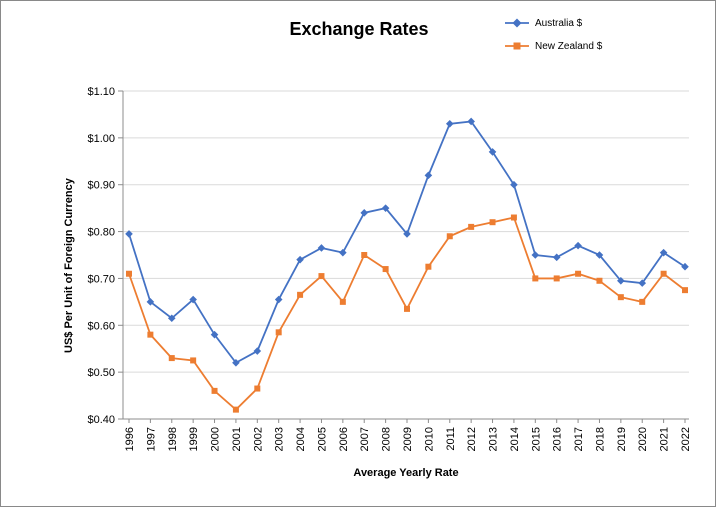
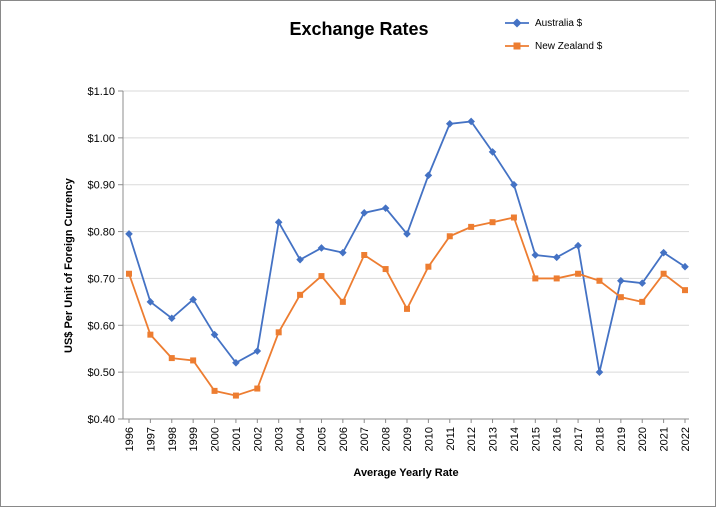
New Zealand $/2001: $0.42 -> $0.45
Australia $/2003: $0.66 -> $0.82
Australia $/2018: $0.75 -> $0.50
